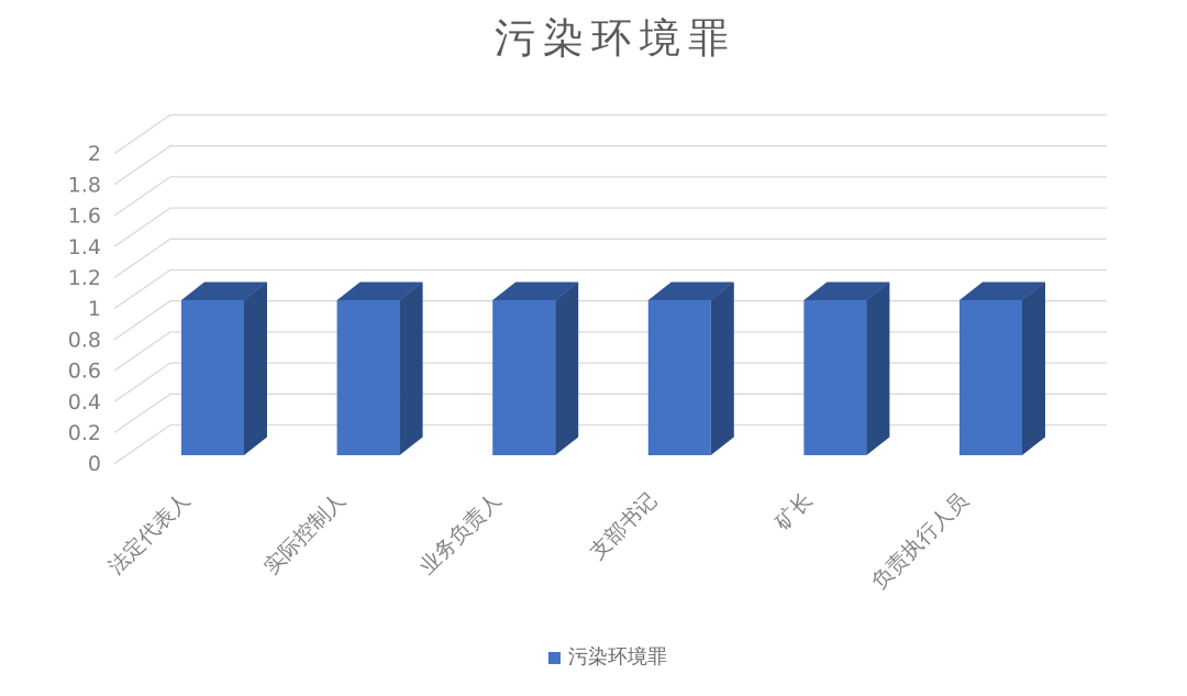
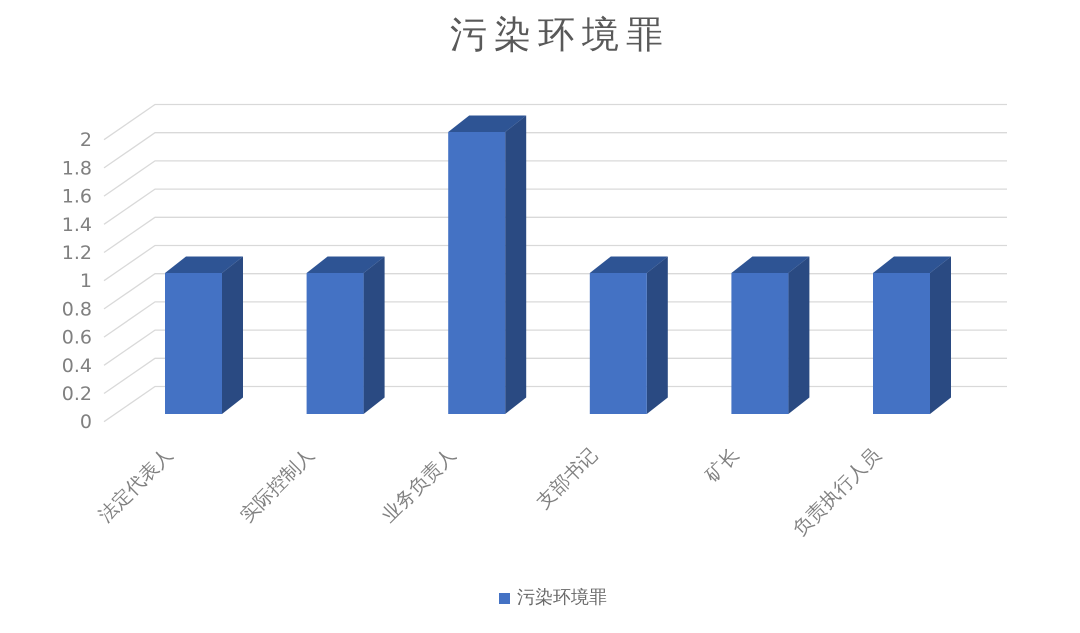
业务负责人: 1 -> 2
